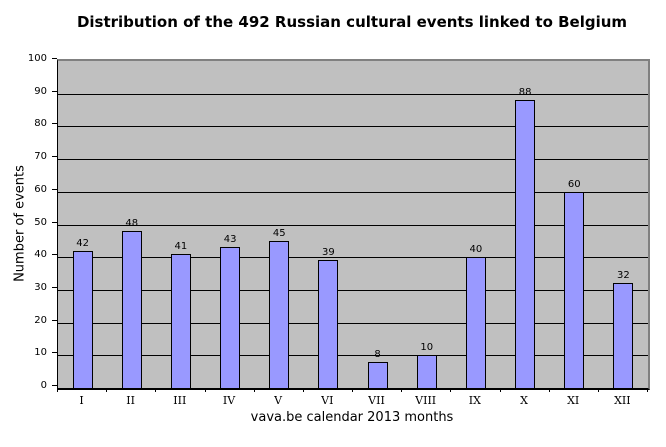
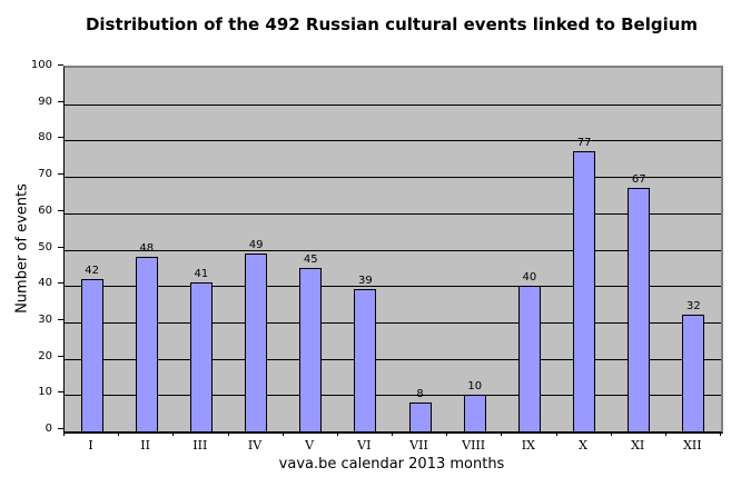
IV: 43 -> 49
X: 88 -> 77
XI: 60 -> 67
